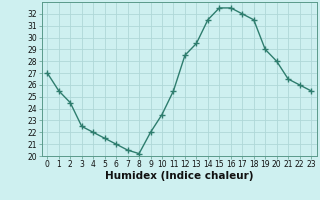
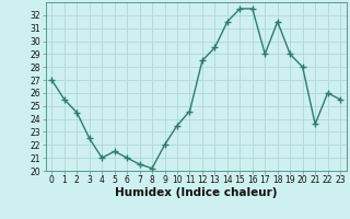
4: 22.0 -> 21.0
11: 25.5 -> 24.6
17: 32.0 -> 29.0
21: 26.5 -> 23.6
